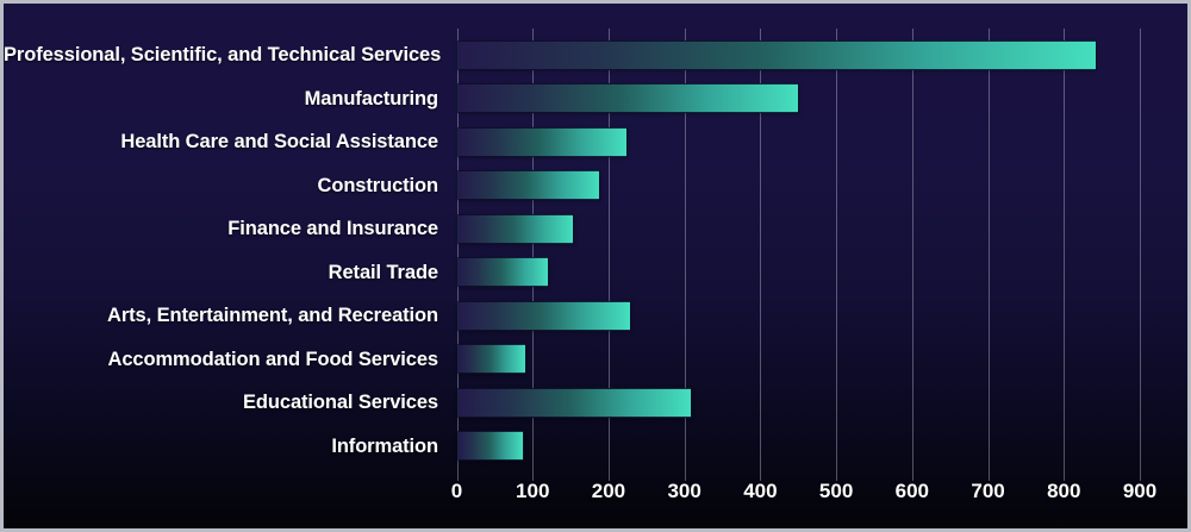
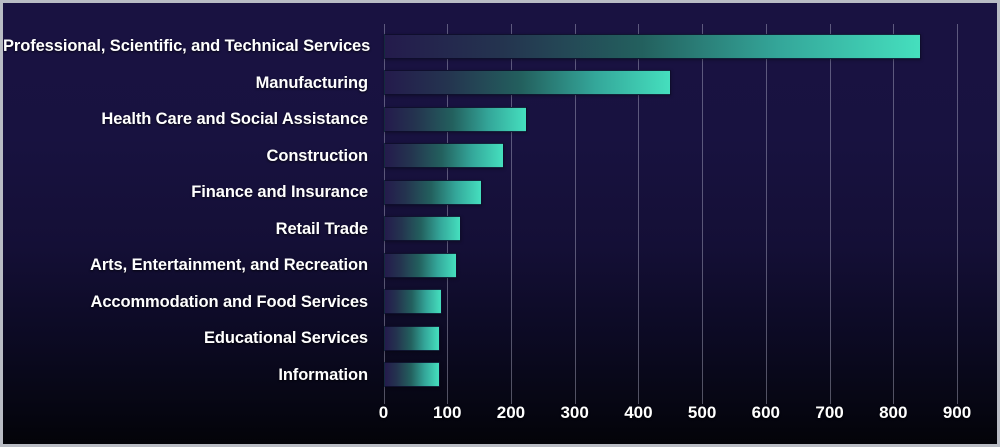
Arts, Entertainment, and Recreation: 230 -> 120
Educational Services: 310 -> 90
